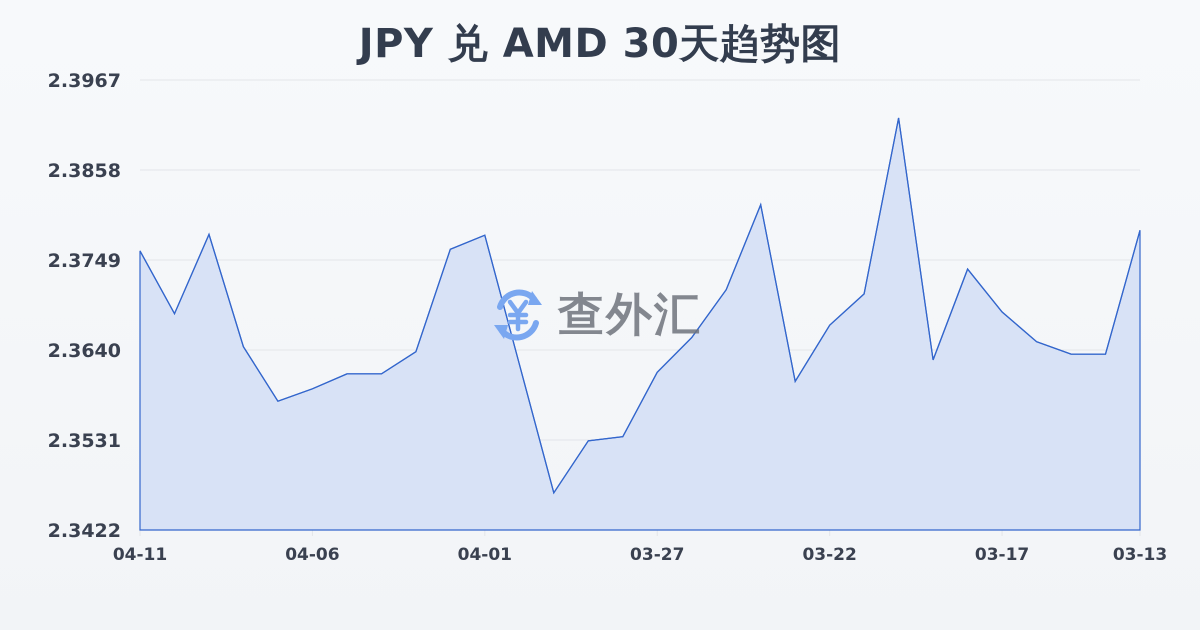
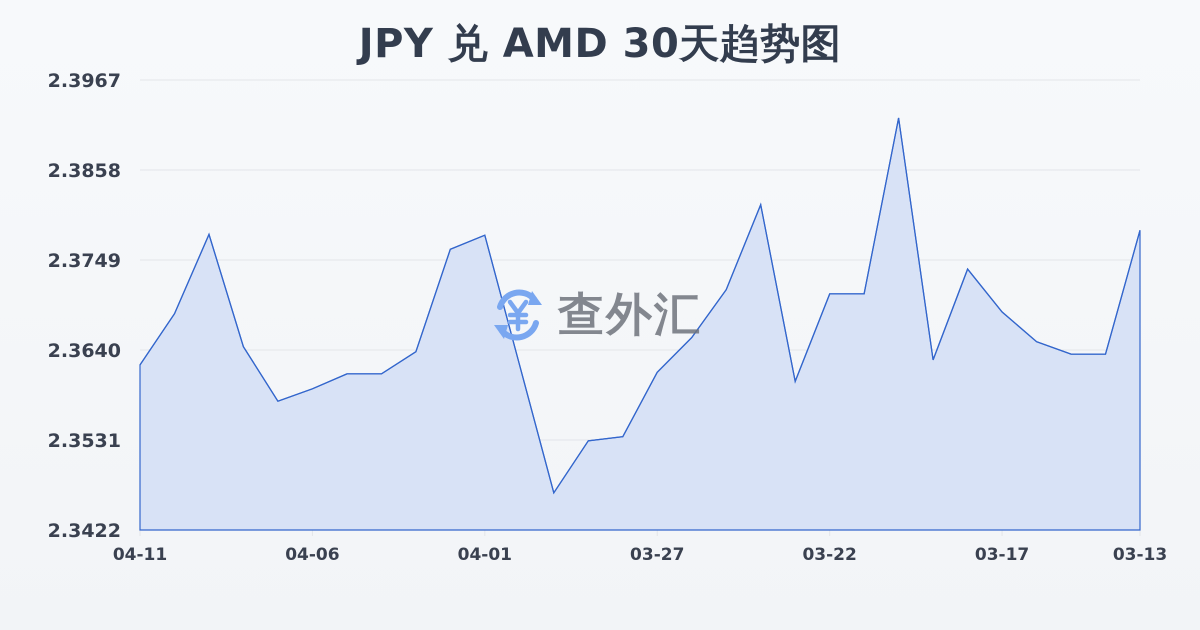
04-11: 2.376 -> 2.362
03-22: 2.367 -> 2.371
